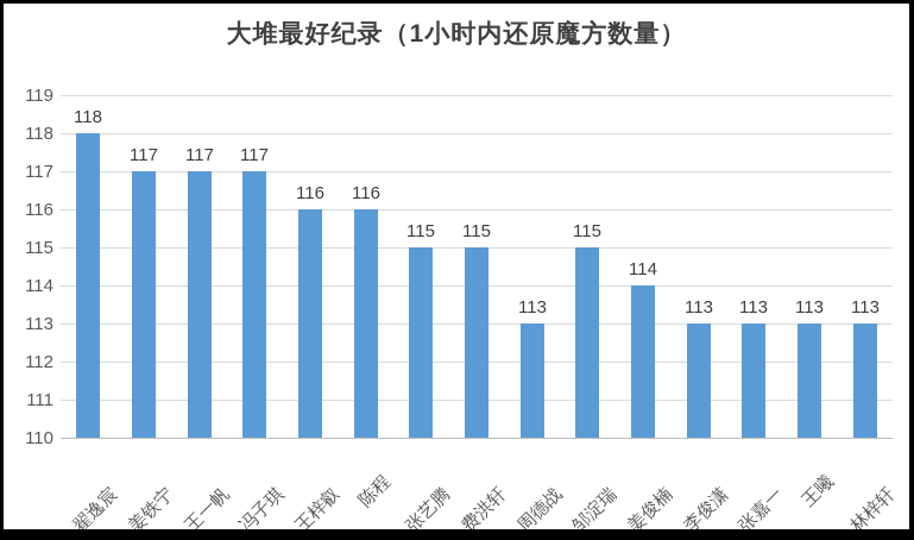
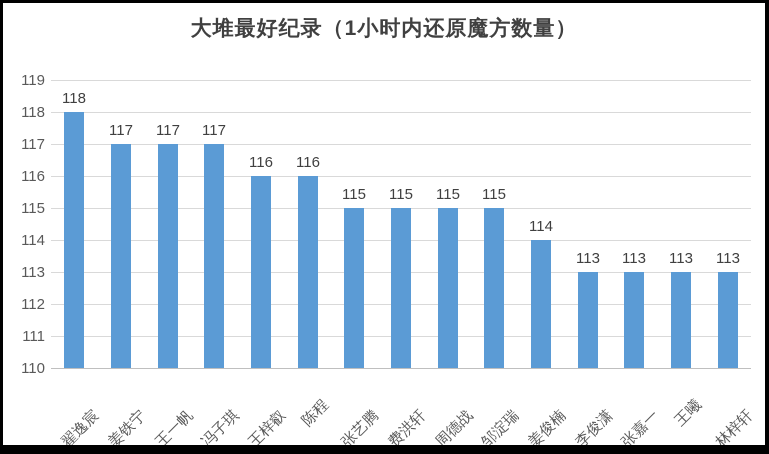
周德战: 113 -> 115
